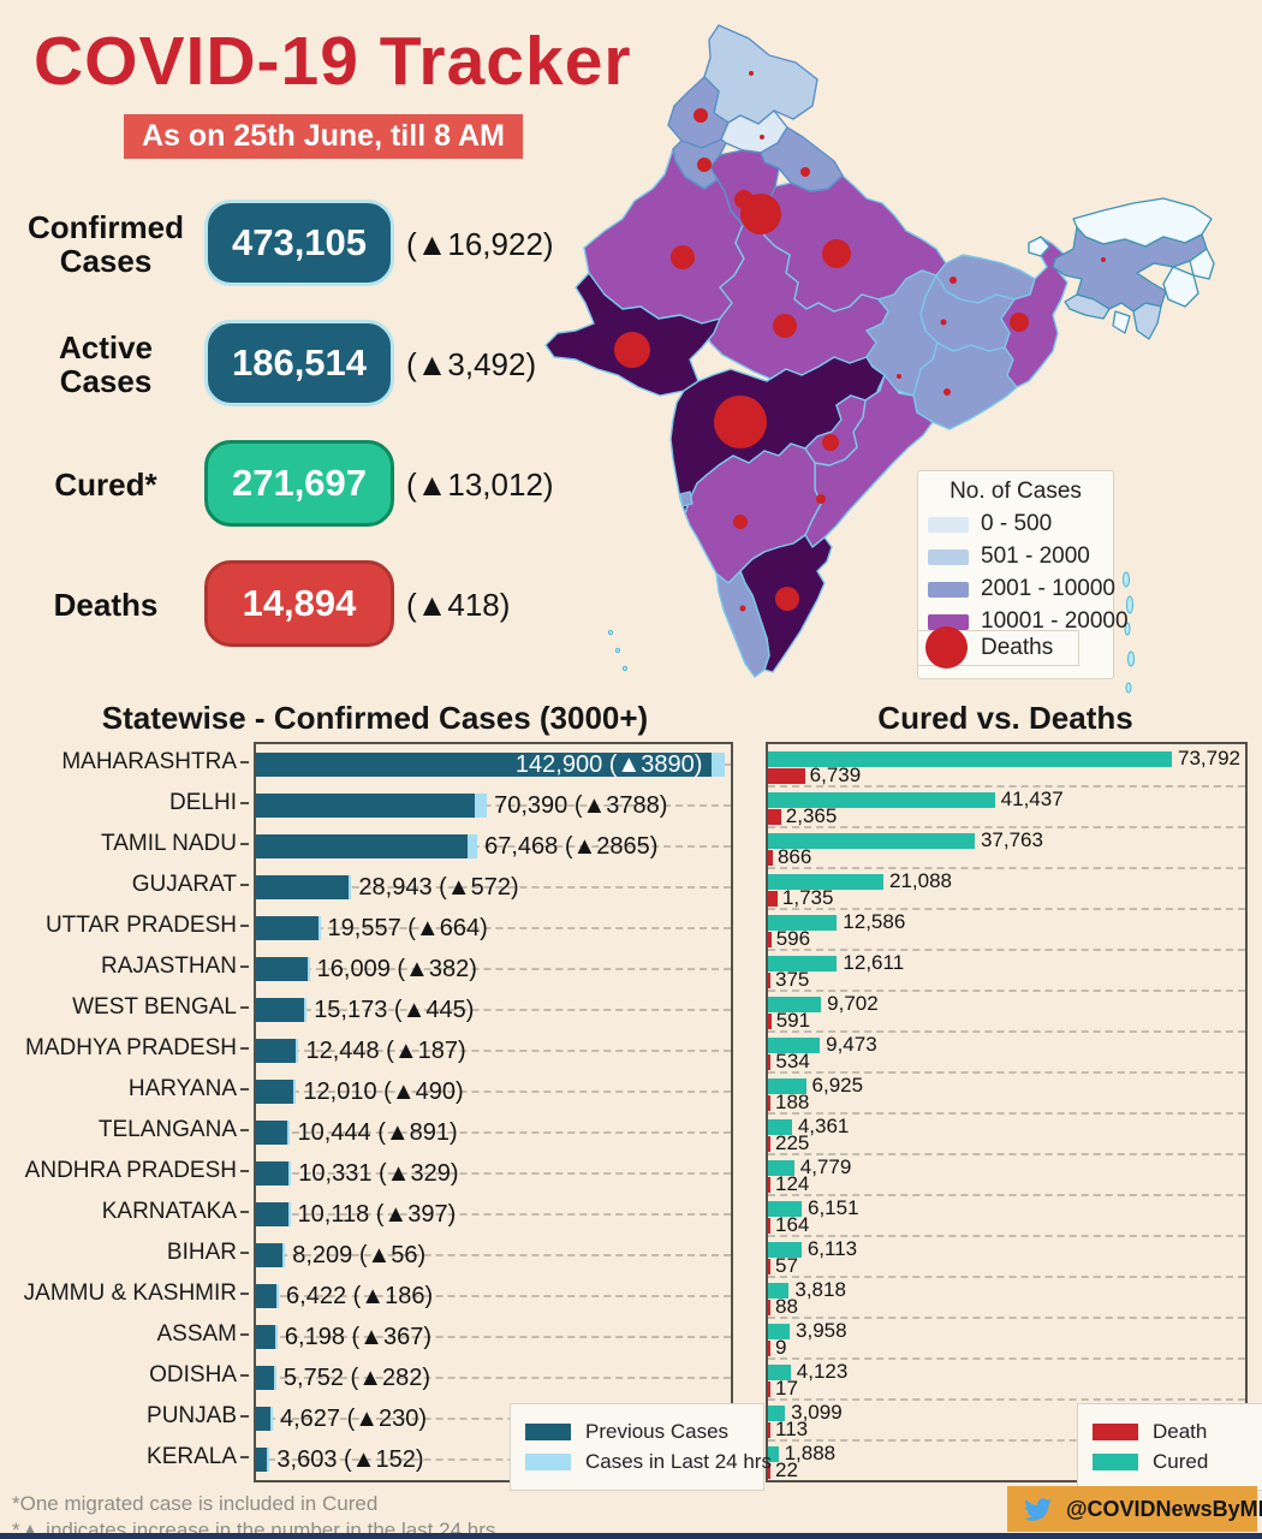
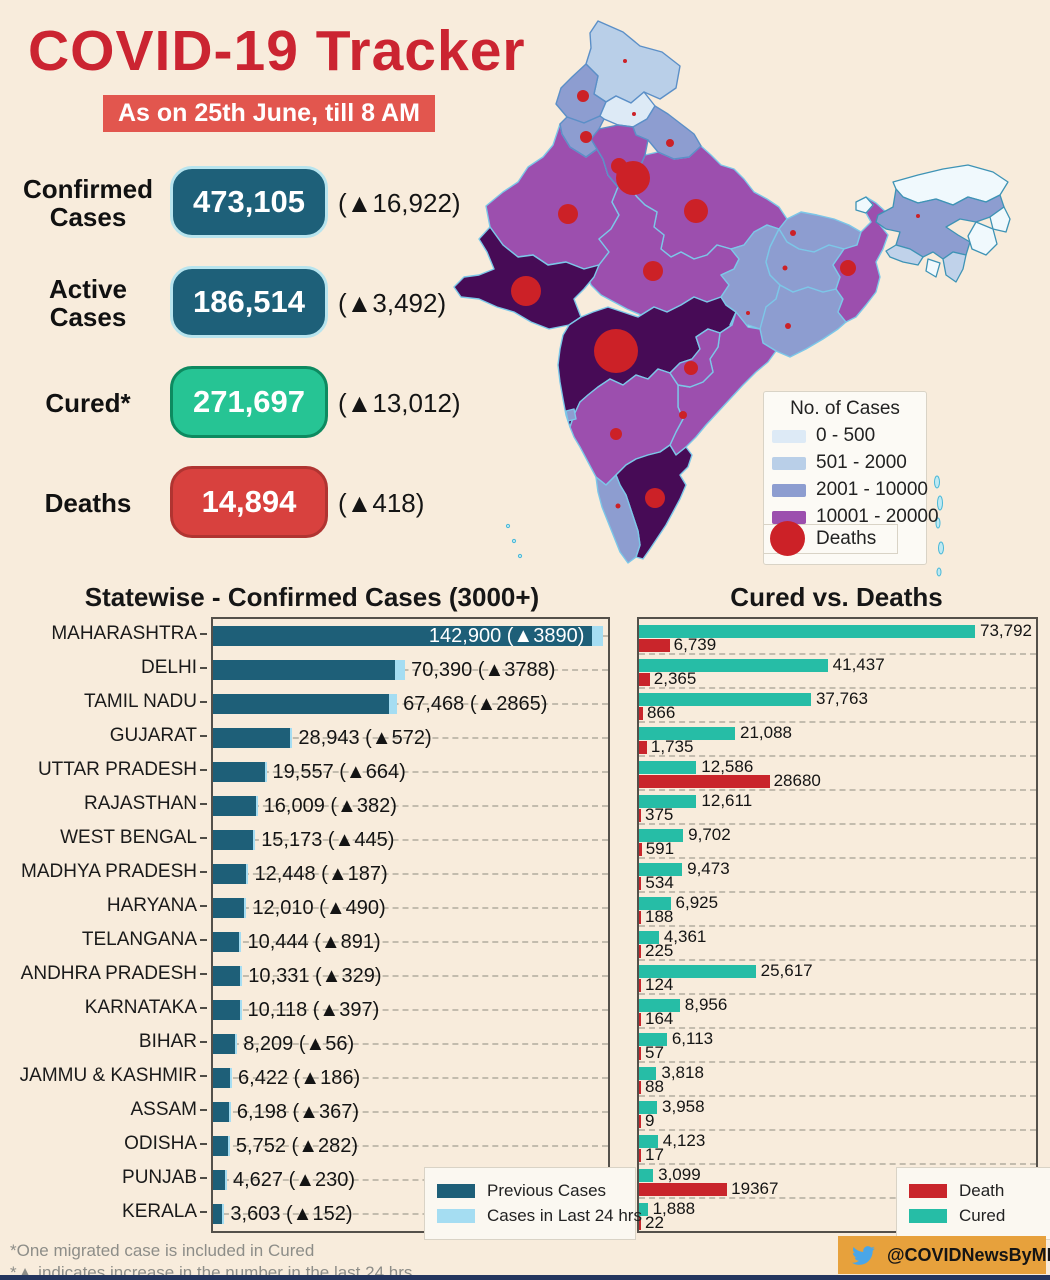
Cured vs. Deaths/Death/UTTAR PRADESH: 596 -> 28680
Cured vs. Deaths/Cured/ANDHRA PRADESH: 4,779 -> 25,617
Cured vs. Deaths/Cured/KARNATAKA: 6,151 -> 8,956
Cured vs. Deaths/Death/PUNJAB: 113 -> 19367
